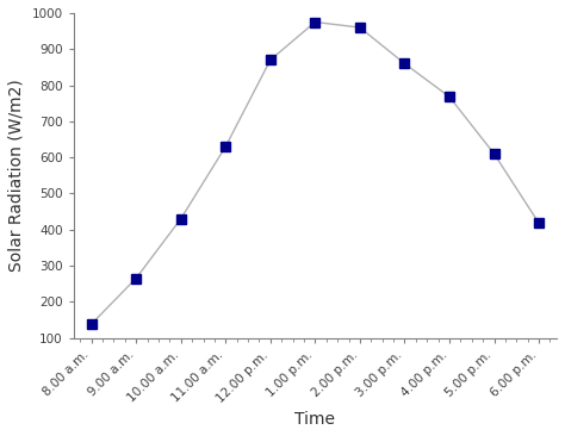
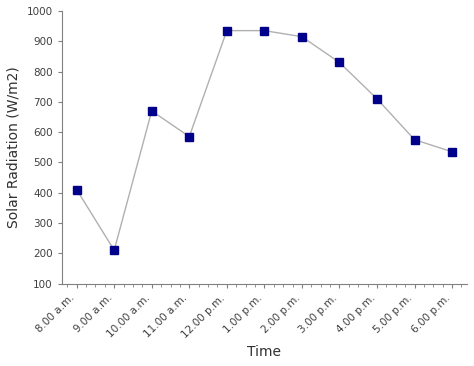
8.00 a.m.: 138 -> 410
9.00 a.m.: 265 -> 210
10.00 a.m.: 430 -> 670
11.00 a.m.: 630 -> 585
12.00 p.m.: 870 -> 935
1.00 p.m.: 975 -> 935
2.00 p.m.: 960 -> 915
3.00 p.m.: 860 -> 830
4.00 p.m.: 768 -> 710
5.00 p.m.: 610 -> 575
6.00 p.m.: 418 -> 535
